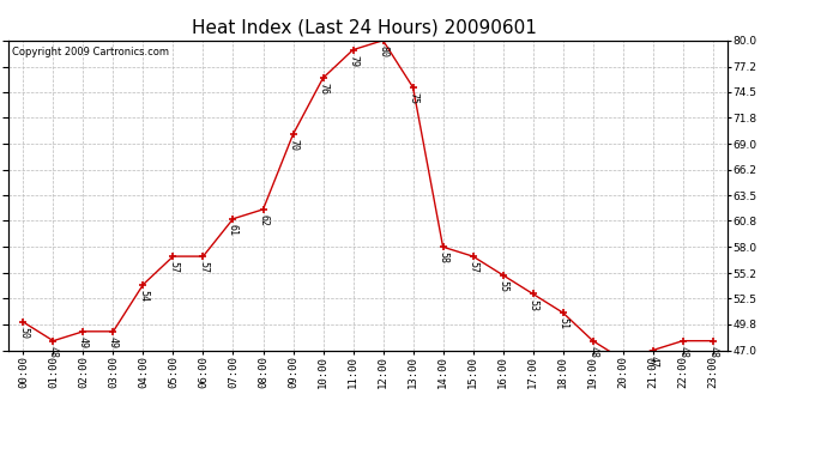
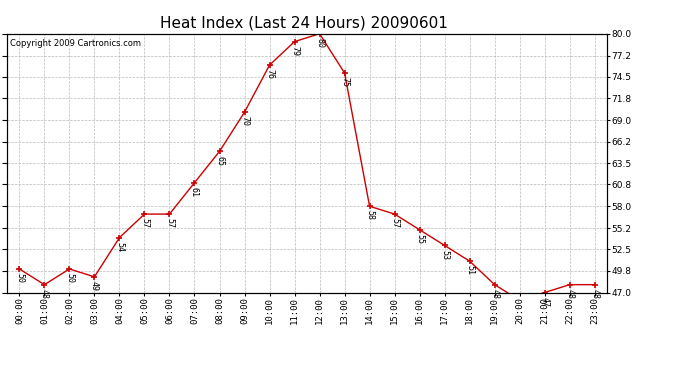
02:00: 49 -> 50
08:00: 62 -> 65
